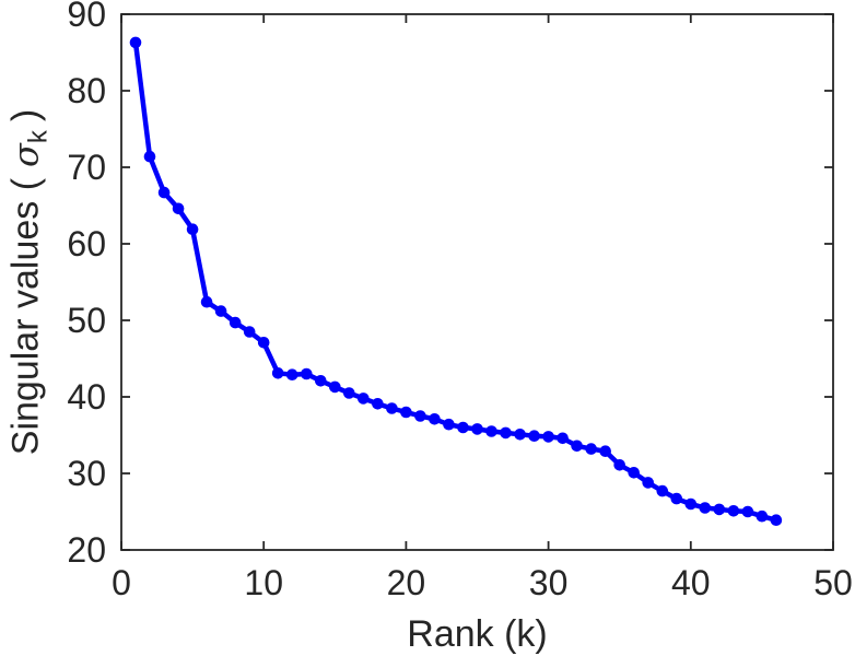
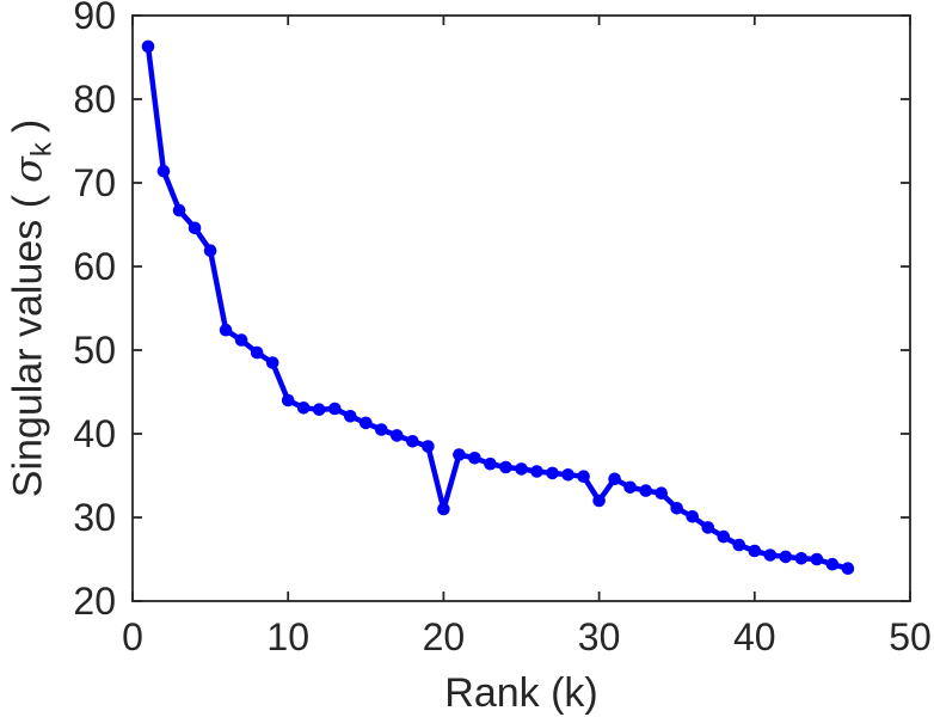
10: 47 -> 44
20: 38 -> 31
30: 35 -> 32
